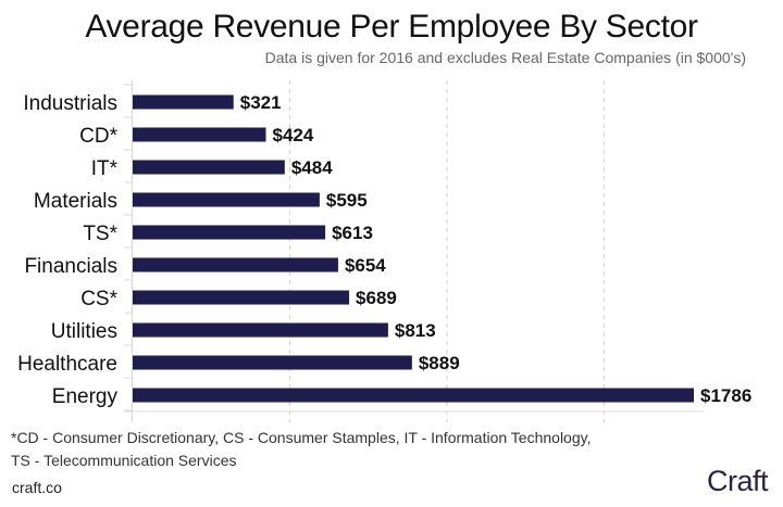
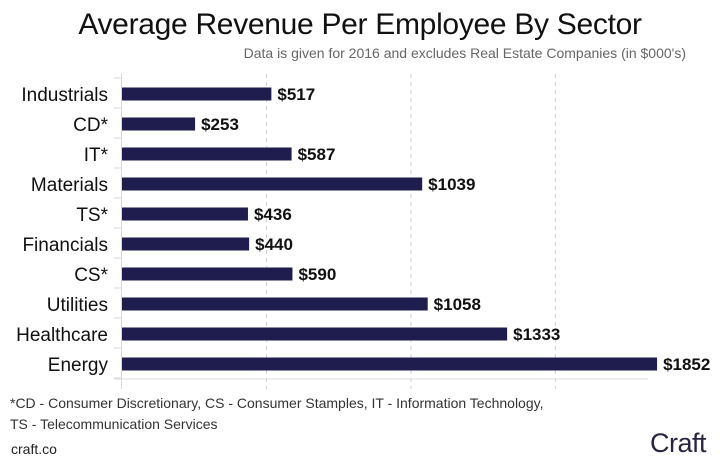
Industrials: $321 -> $517
CD*: $424 -> $253
IT*: $484 -> $587
Materials: $595 -> $1039
TS*: $613 -> $436
Financials: $654 -> $440
CS*: $689 -> $590
Utilities: $813 -> $1058
Healthcare: $889 -> $1333
Energy: $1786 -> $1852
